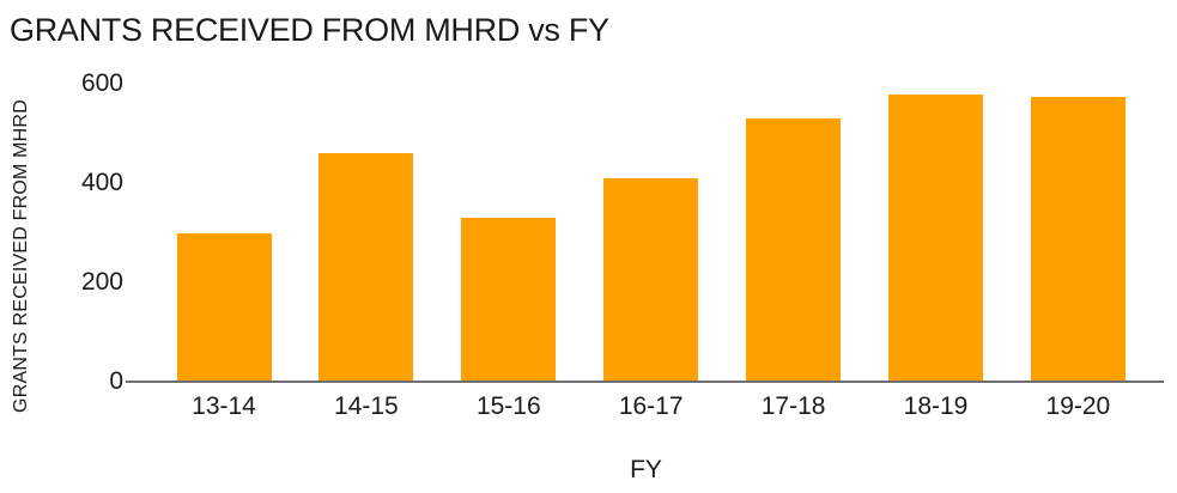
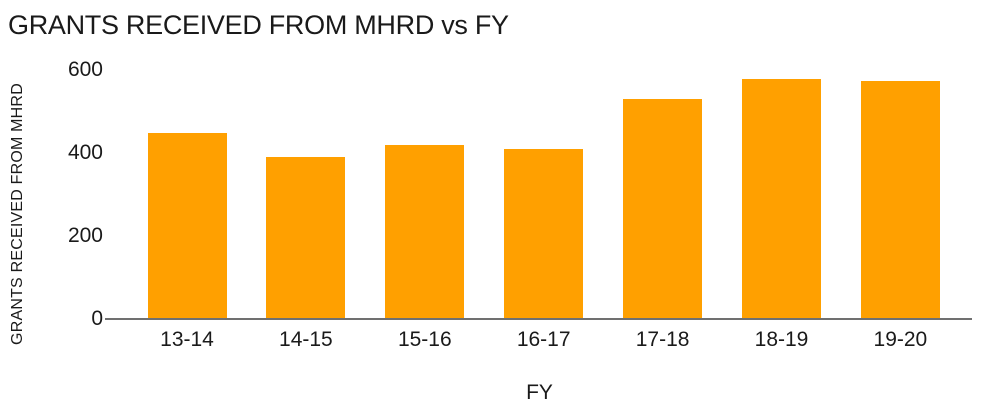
13-14: 300 -> 450
14-15: 460 -> 390
15-16: 330 -> 420
